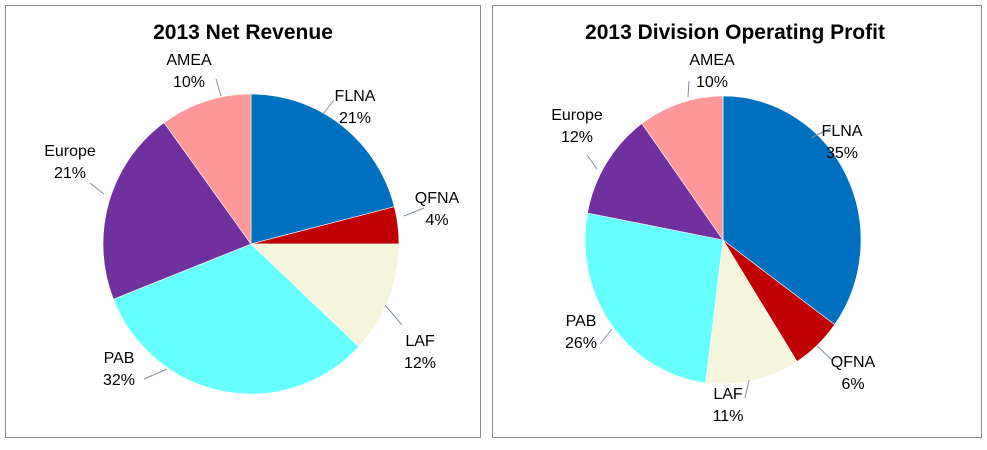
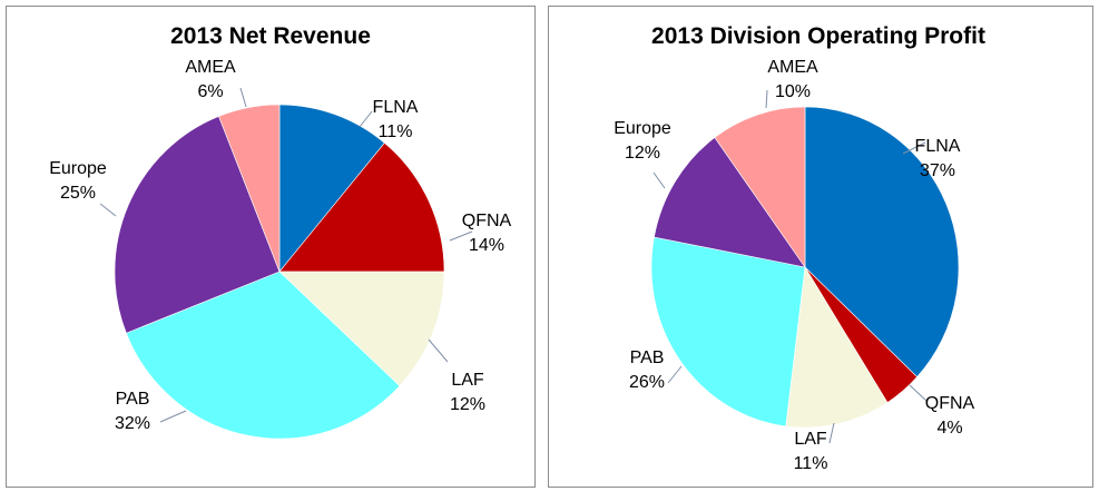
2013 Net Revenue/FLNA: 21% -> 11%
2013 Net Revenue/QFNA: 4% -> 14%
2013 Net Revenue/Europe: 21% -> 25%
2013 Net Revenue/AMEA: 10% -> 6%
2013 Division Operating Profit/FLNA: 35% -> 37%
2013 Division Operating Profit/QFNA: 6% -> 4%
